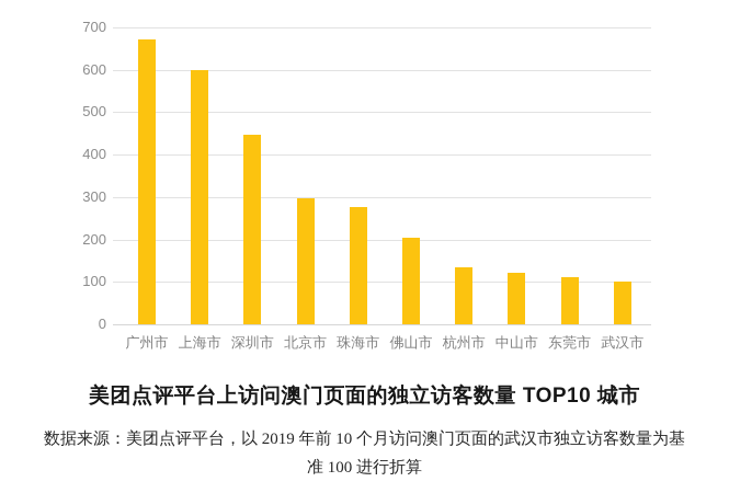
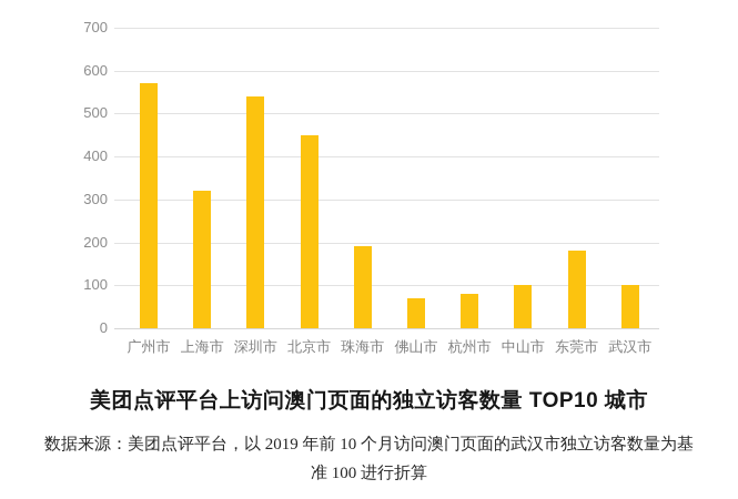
广州市: 670 -> 570
上海市: 600 -> 320
深圳市: 450 -> 540
北京市: 300 -> 450
珠海市: 280 -> 190
佛山市: 200 -> 70
杭州市: 140 -> 80
中山市: 120 -> 100
东莞市: 110 -> 180
